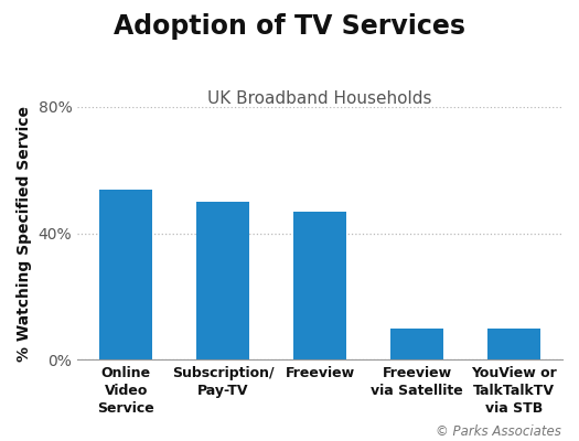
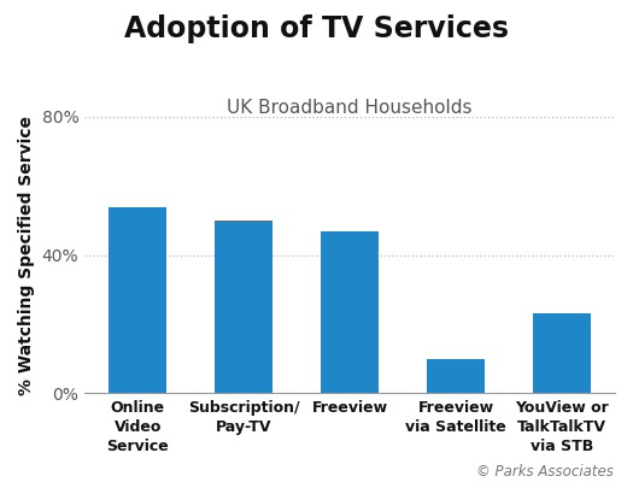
YouView or TalkTalkTV via STB: 10% -> 23%
